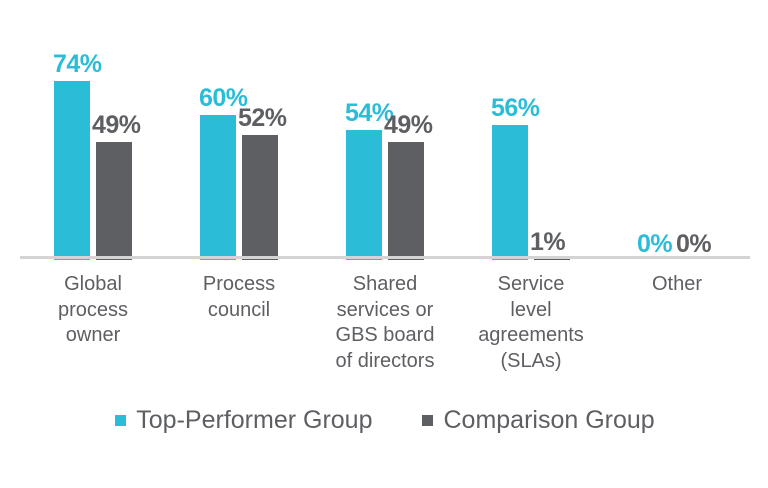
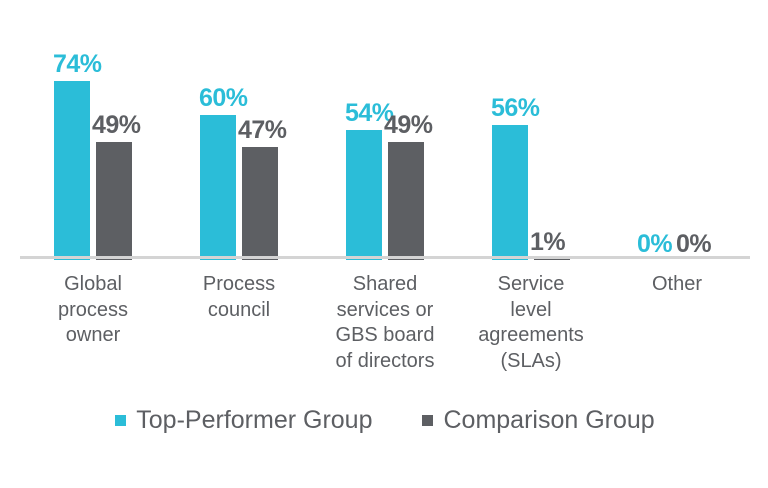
Comparison Group/Process council: 52% -> 47%
